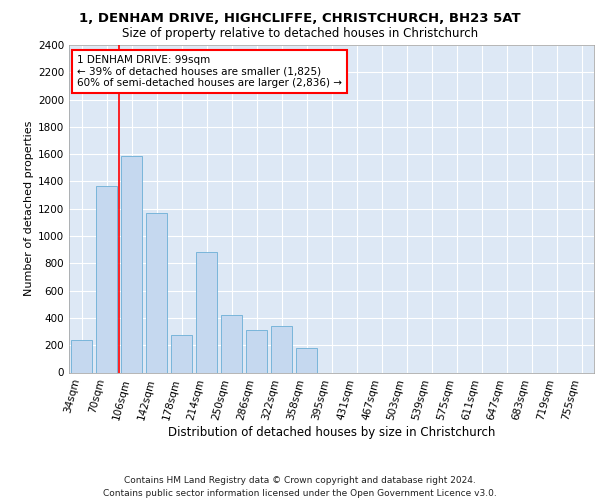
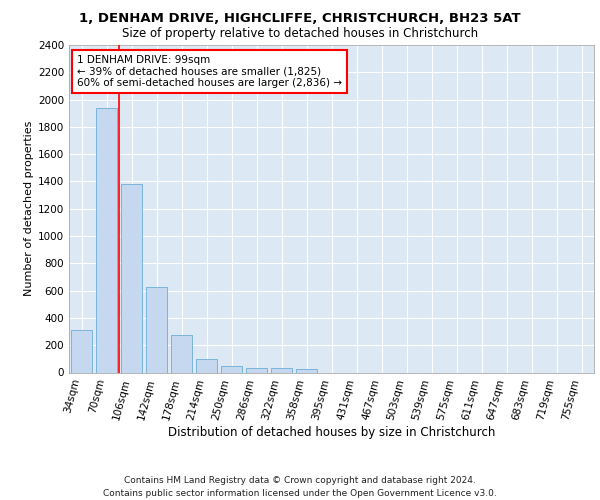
34sqm: 240 -> 320
70sqm: 1370 -> 1940
106sqm: 1590 -> 1380
142sqm: 1170 -> 630
214sqm: 880 -> 100
250sqm: 420 -> 50
286sqm: 310 -> 40
322sqm: 340 -> 30
358sqm: 180 -> 20
